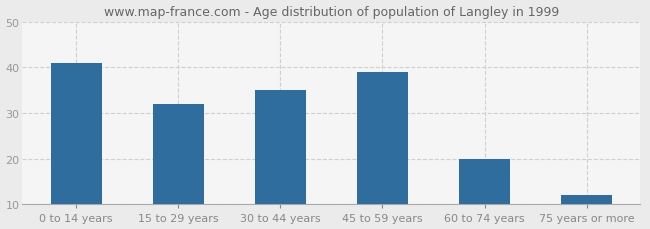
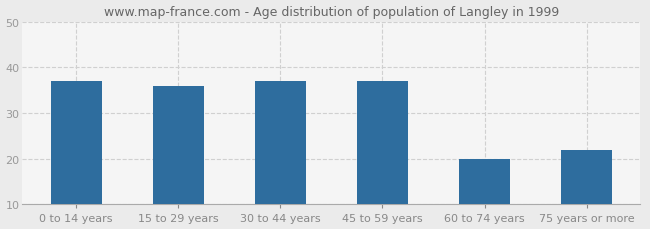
0 to 14 years: 41 -> 37
15 to 29 years: 32 -> 36
30 to 44 years: 35 -> 37
45 to 59 years: 39 -> 37
75 years or more: 12 -> 22
